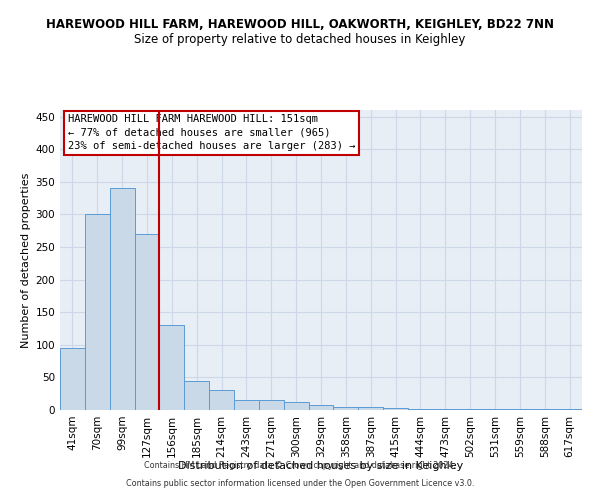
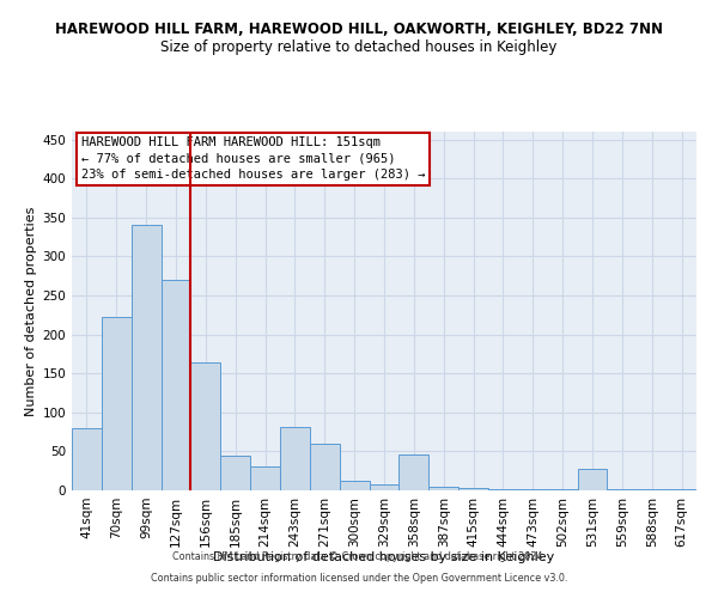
41sqm: 95 -> 80
70sqm: 300 -> 222
156sqm: 130 -> 164
243sqm: 15 -> 82
271sqm: 15 -> 60
358sqm: 5 -> 46
531sqm: 2 -> 28
